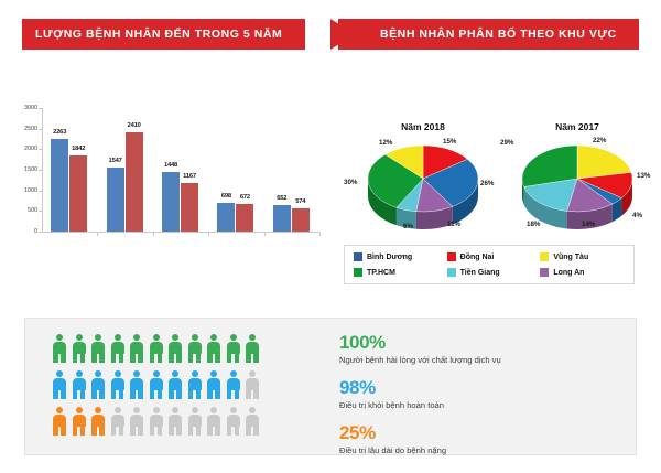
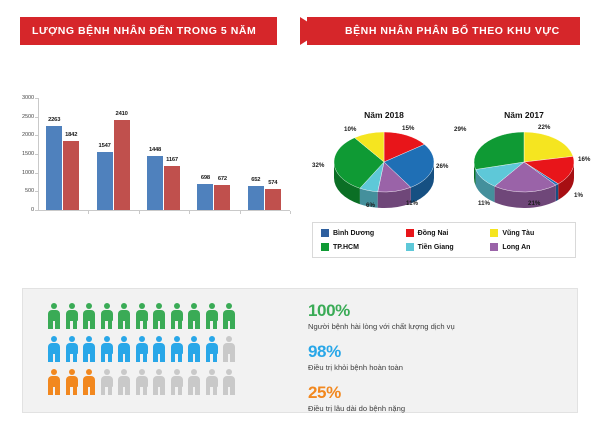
Năm 2018/TP.HCM: 30% -> 32%
Năm 2018/Vũng Tàu: 12% -> 10%
Năm 2017/Đồng Nai: 13% -> 16%
Năm 2017/Bình Dương: 4% -> 1%
Năm 2017/Long An: 14% -> 21%
Năm 2017/Tiền Giang: 18% -> 11%
